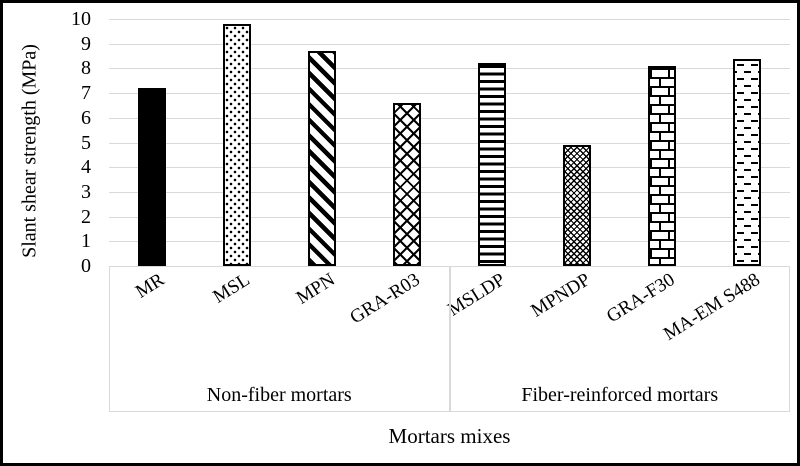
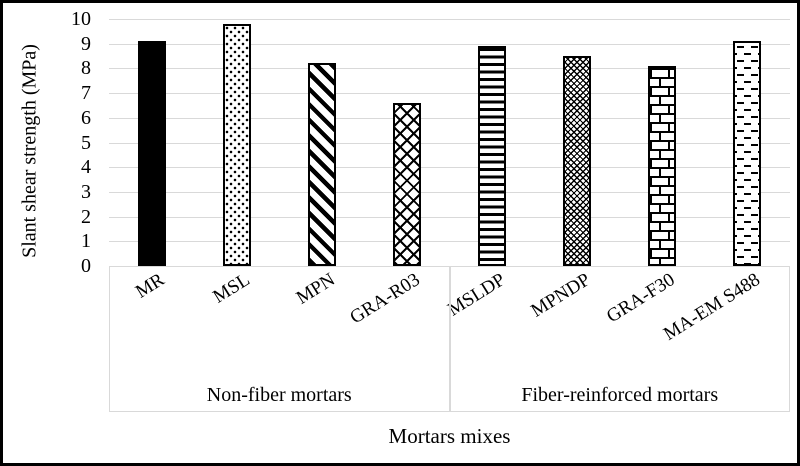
MR: 7.2 -> 9.1
MPN: 8.7 -> 8.2
MSLDP: 8.2 -> 8.9
MPNDP: 4.9 -> 8.5
MA-EM S488: 8.4 -> 9.1
